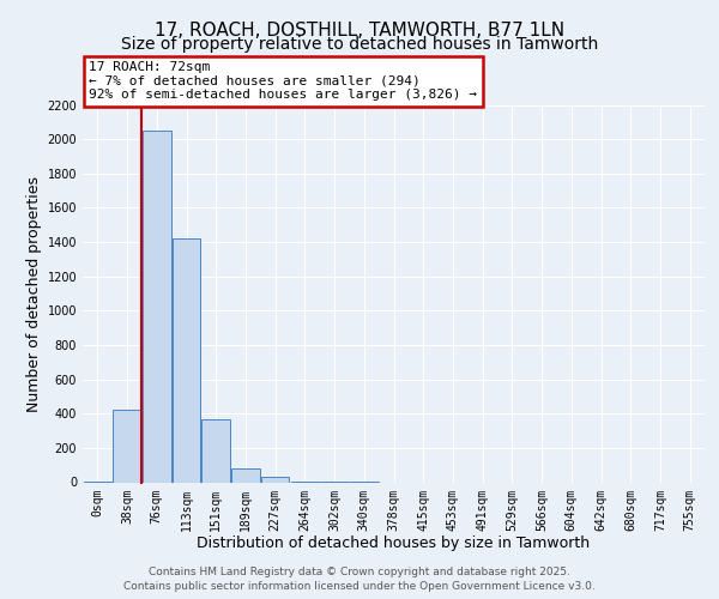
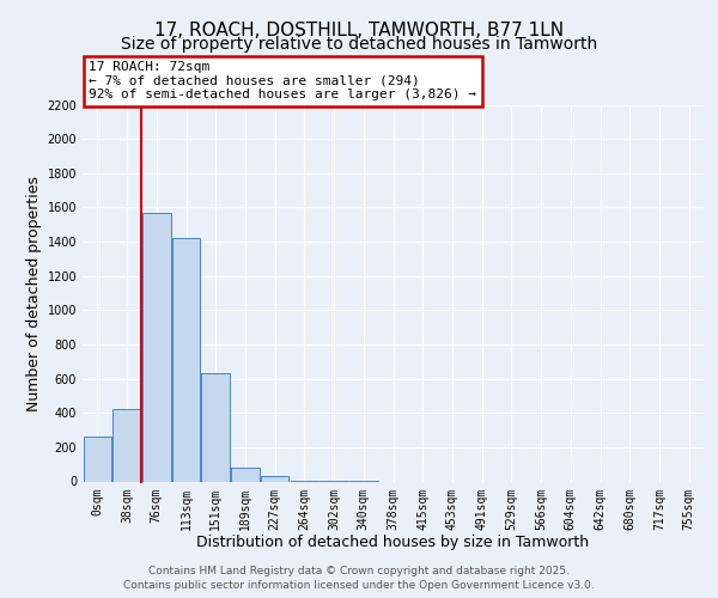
0sqm: 0 -> 260
76sqm: 2050 -> 1570
151sqm: 370 -> 630
